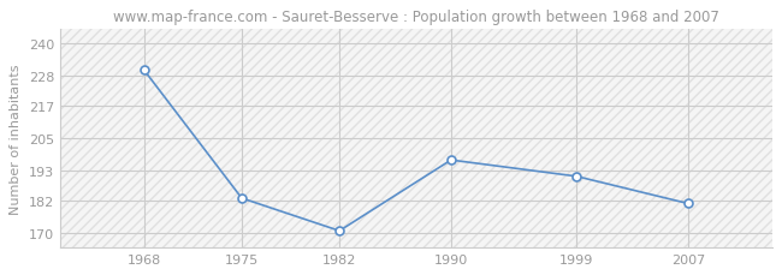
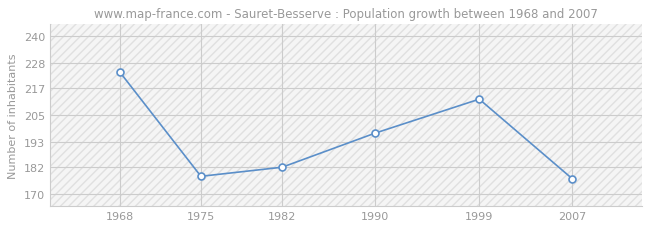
1968: 230 -> 224
1975: 183 -> 178
1982: 171 -> 182
1999: 191 -> 212
2007: 181 -> 177
